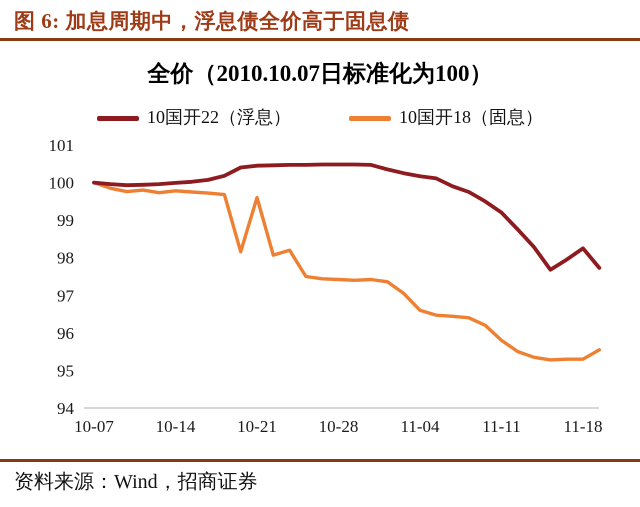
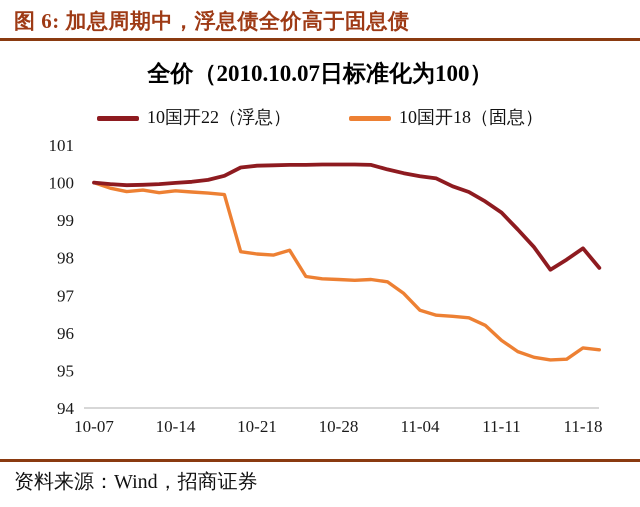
10国开18（固息）/10-21: 99.6 -> 98.1
10国开18（固息）/11-18: 95.3 -> 95.6
